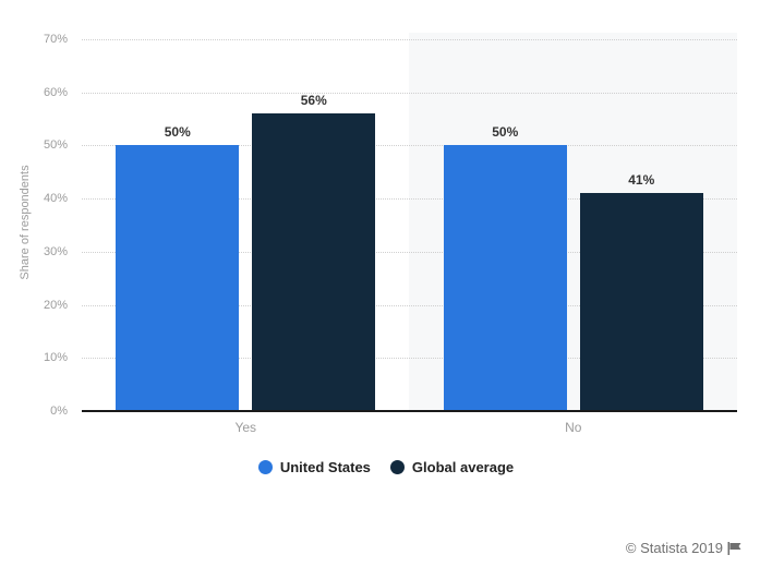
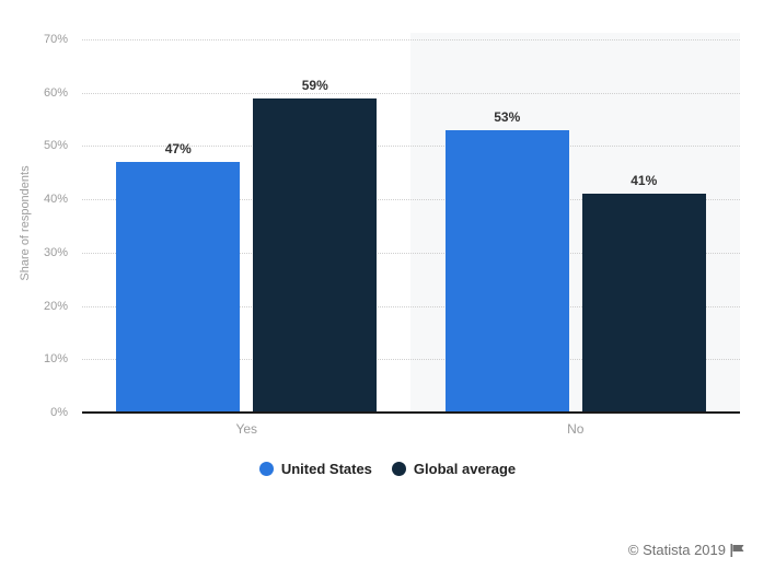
United States/Yes: 50% -> 47%
Global average/Yes: 56% -> 59%
United States/No: 50% -> 53%
